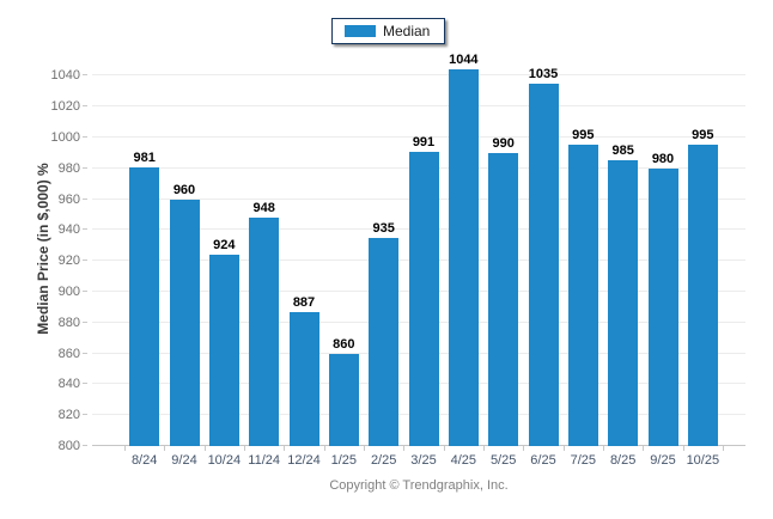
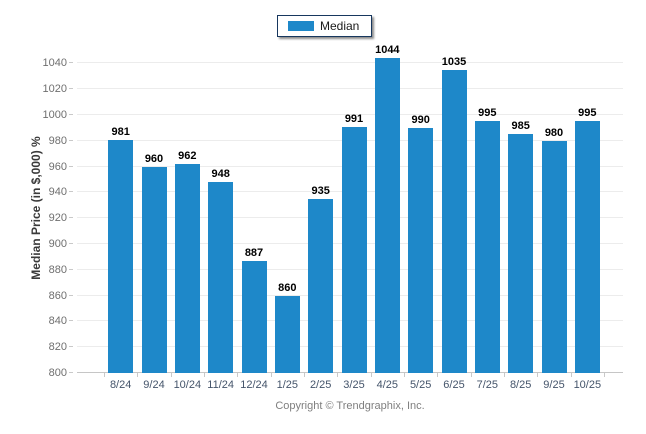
10/24: 924 -> 962
